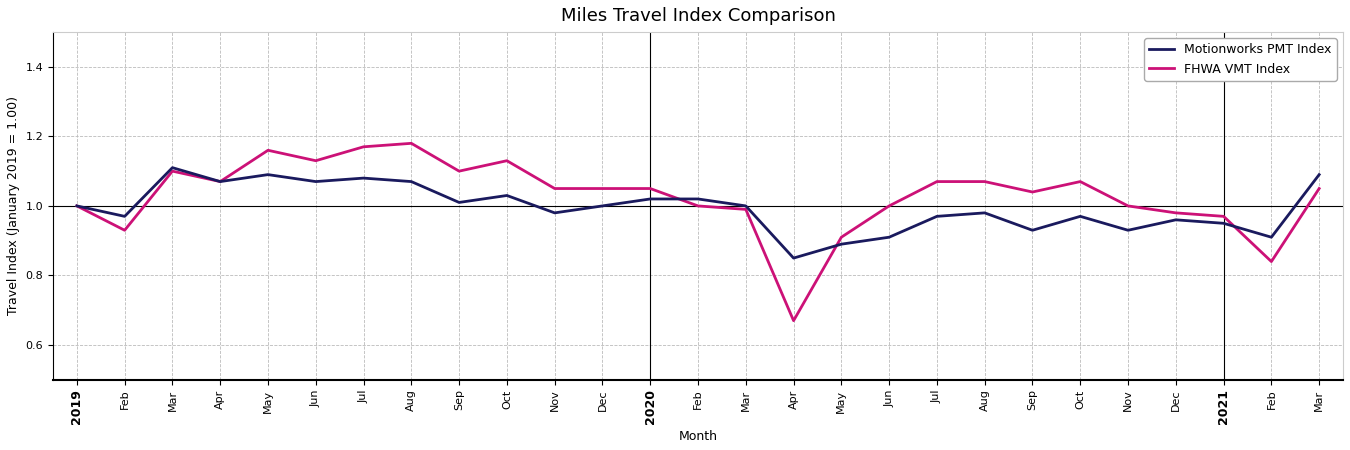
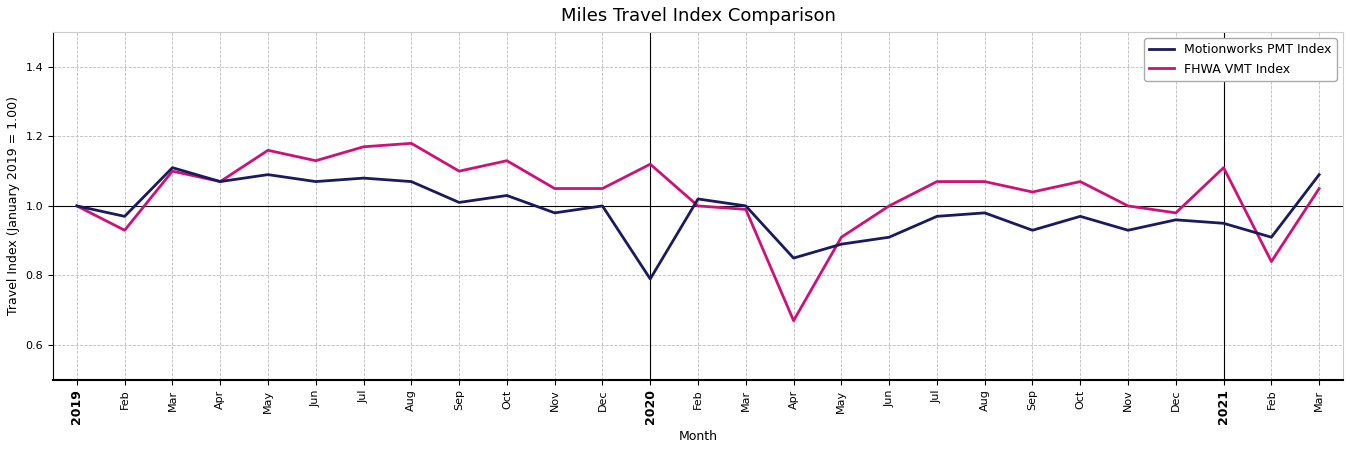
Motionworks PMT Index/2020: 1.02 -> 0.79
FHWA VMT Index/2020: 1.05 -> 1.12
FHWA VMT Index/2021: 0.97 -> 1.11
